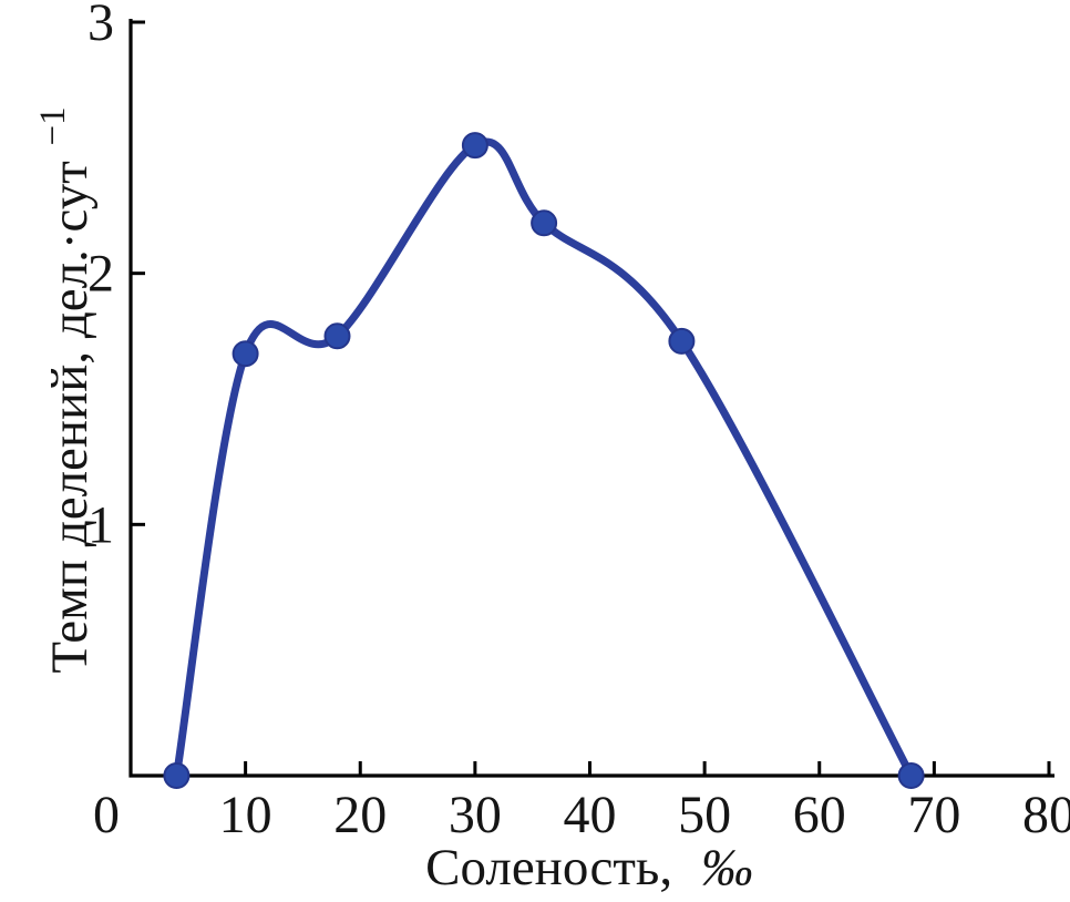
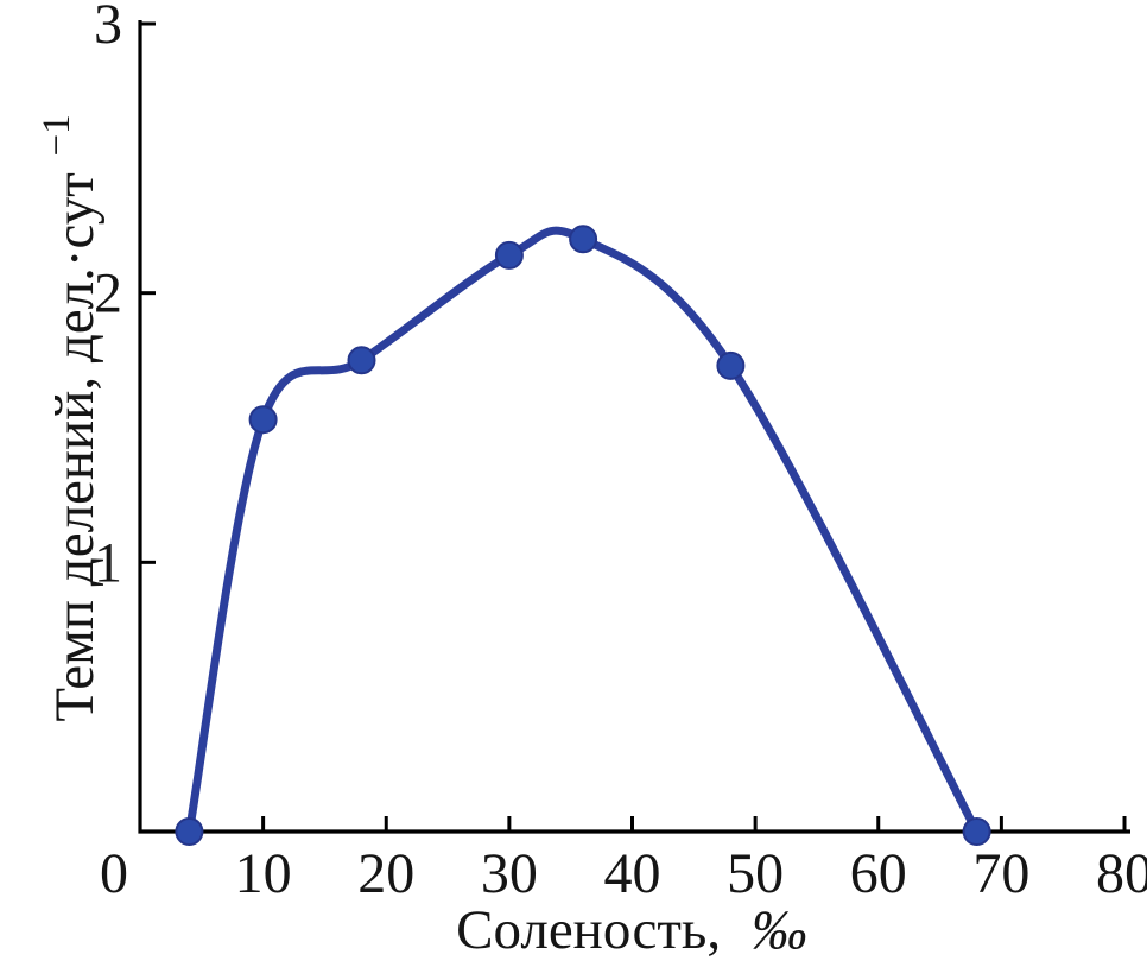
10: 1.68 -> 1.53
30: 2.51 -> 2.14
